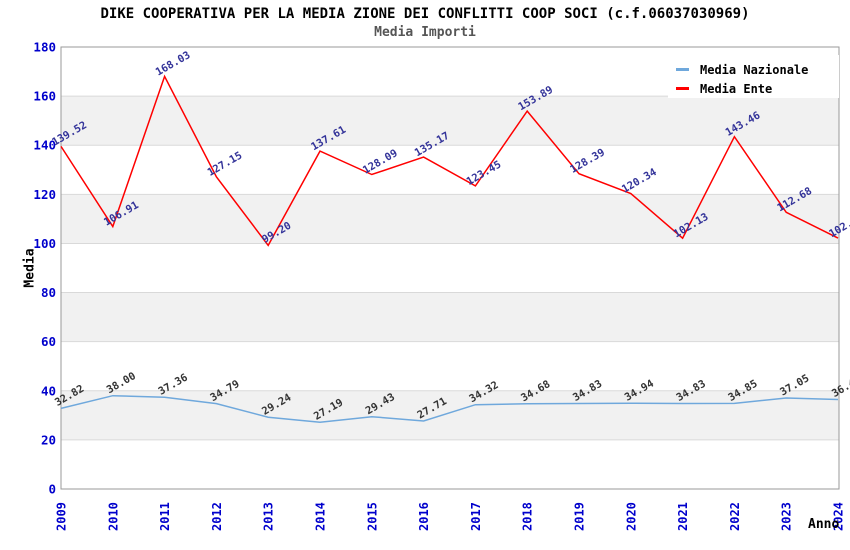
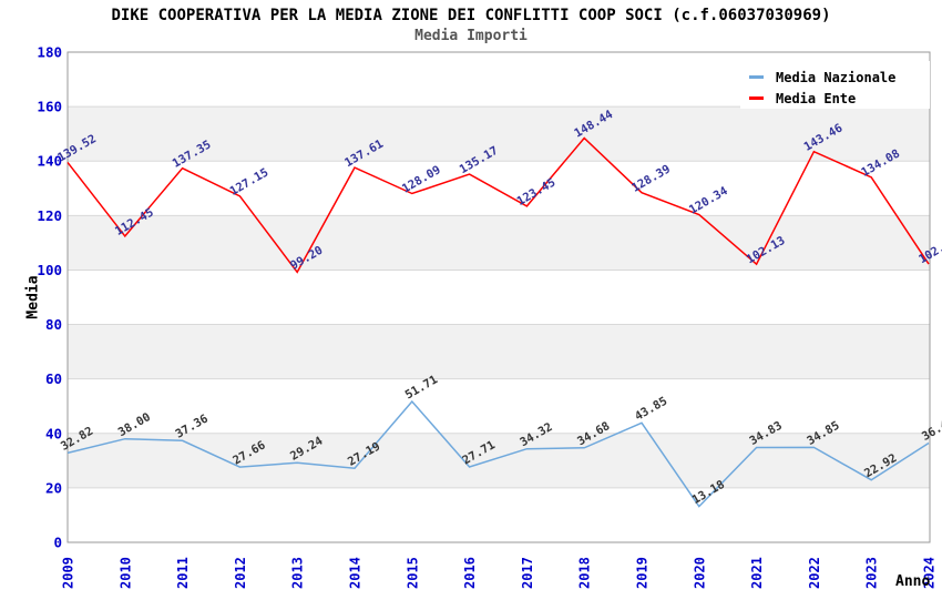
Media Ente/2010: 106.91 -> 112.45
Media Ente/2011: 168.03 -> 137.35
Media Nazionale/2012: 34.79 -> 27.66
Media Nazionale/2015: 29.43 -> 51.71
Media Ente/2018: 153.89 -> 148.44
Media Nazionale/2019: 34.83 -> 43.85
Media Nazionale/2020: 34.94 -> 13.18
Media Nazionale/2023: 37.05 -> 22.92
Media Ente/2023: 112.68 -> 134.08
